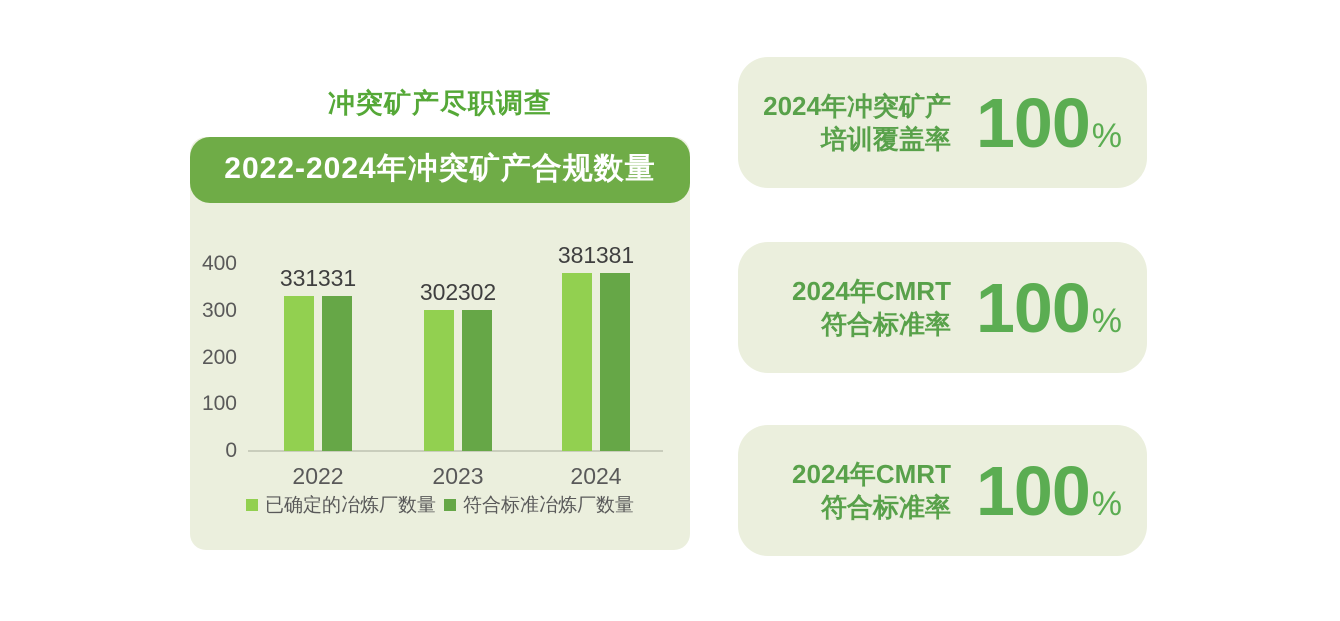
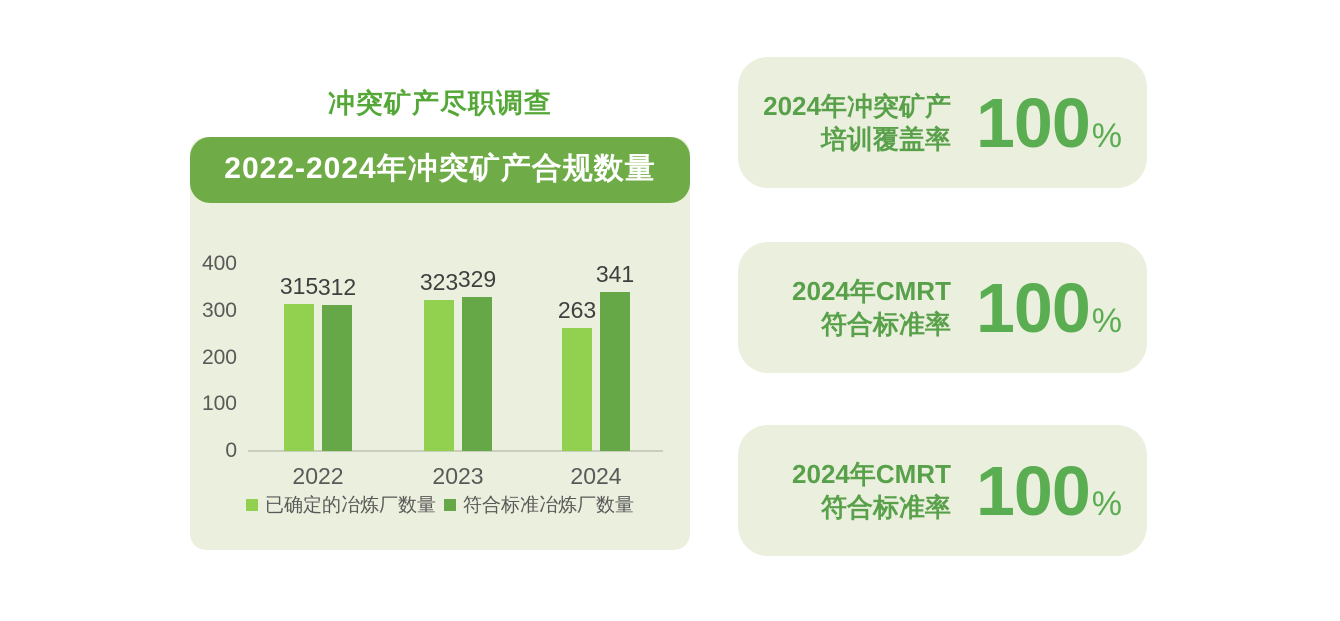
已确定的冶炼厂数量/2022: 331 -> 315
符合标准冶炼厂数量/2022: 331 -> 312
已确定的冶炼厂数量/2023: 302 -> 323
符合标准冶炼厂数量/2023: 302 -> 329
已确定的冶炼厂数量/2024: 381 -> 263
符合标准冶炼厂数量/2024: 381 -> 341
